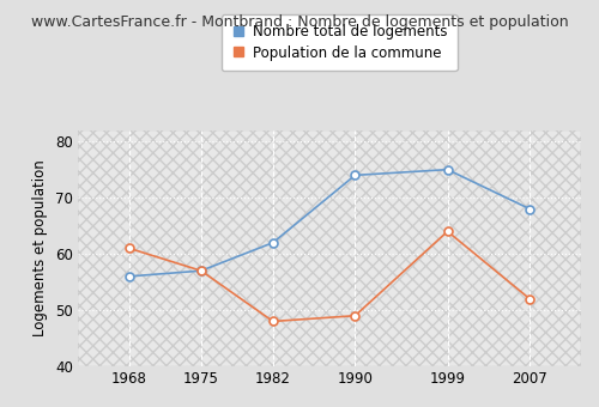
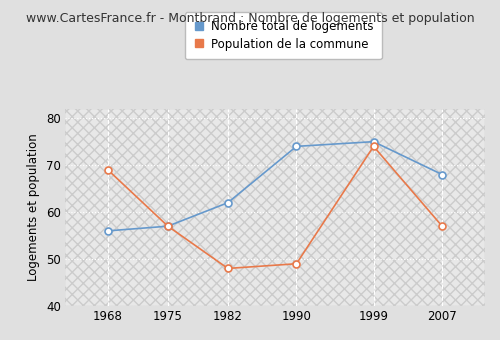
Population de la commune/1968: 61 -> 69
Population de la commune/1999: 64 -> 74
Population de la commune/2007: 52 -> 57
